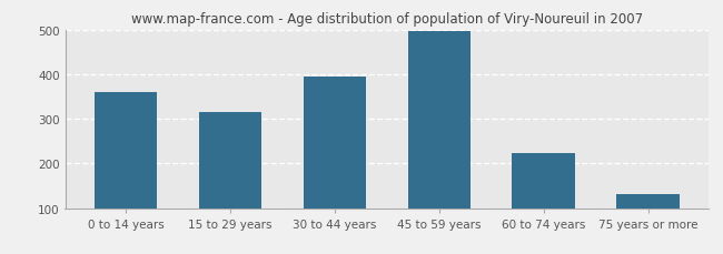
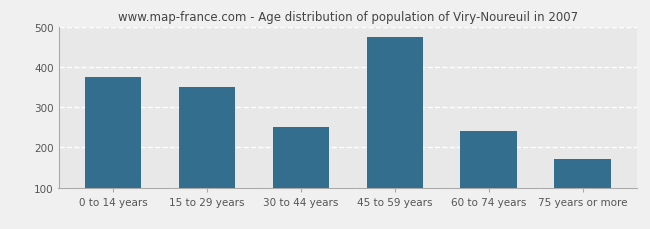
0 to 14 years: 360 -> 375
15 to 29 years: 315 -> 350
30 to 44 years: 395 -> 250
45 to 59 years: 497 -> 475
60 to 74 years: 224 -> 240
75 years or more: 132 -> 170
